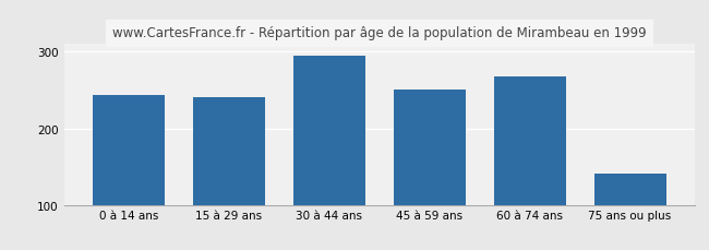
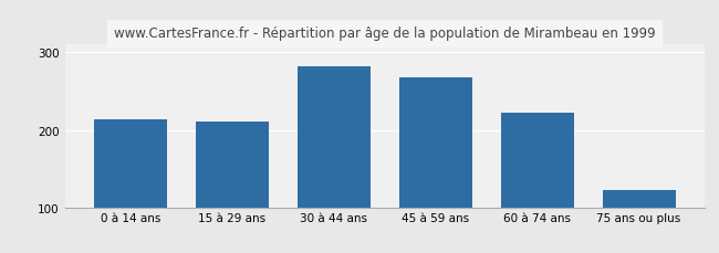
0 à 14 ans: 243 -> 214
15 à 29 ans: 240 -> 210
30 à 44 ans: 295 -> 282
45 à 59 ans: 251 -> 268
60 à 74 ans: 268 -> 222
75 ans ou plus: 141 -> 122
